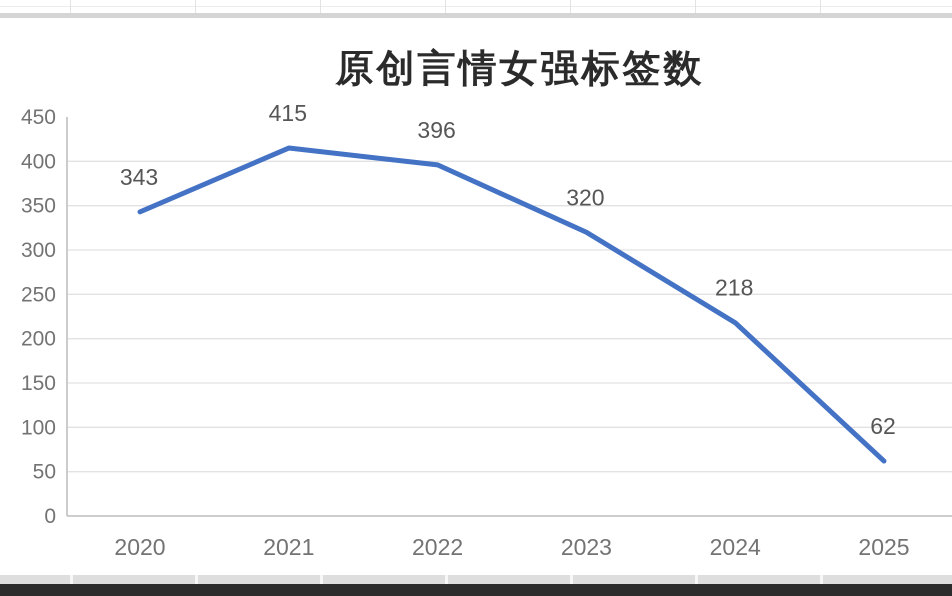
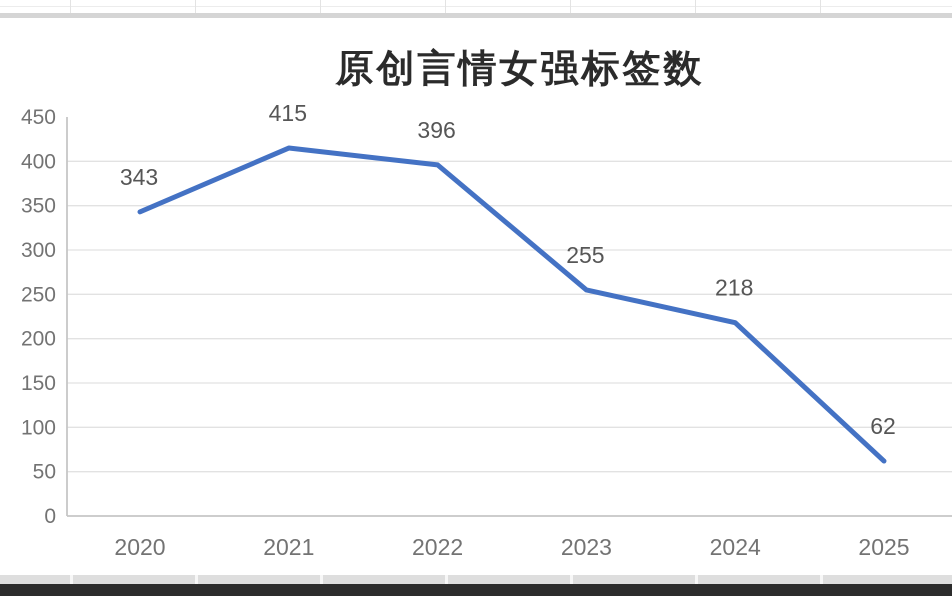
2023: 320 -> 255
